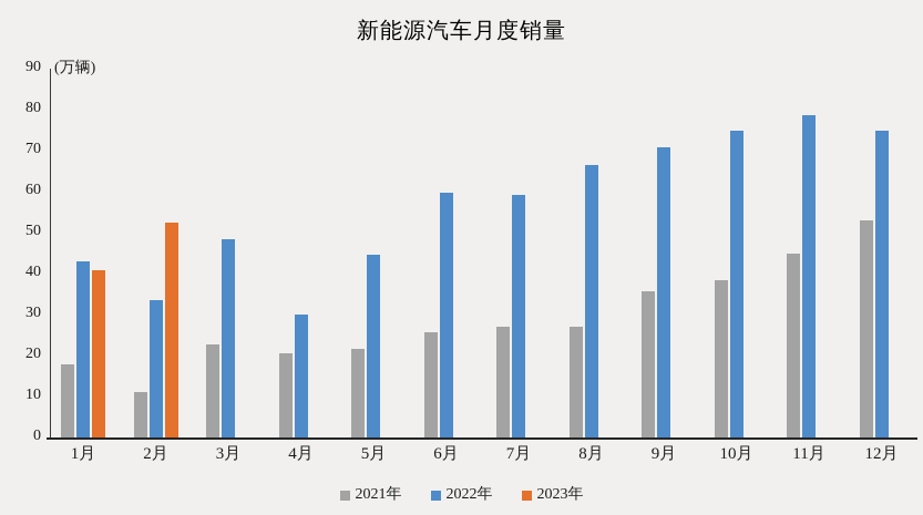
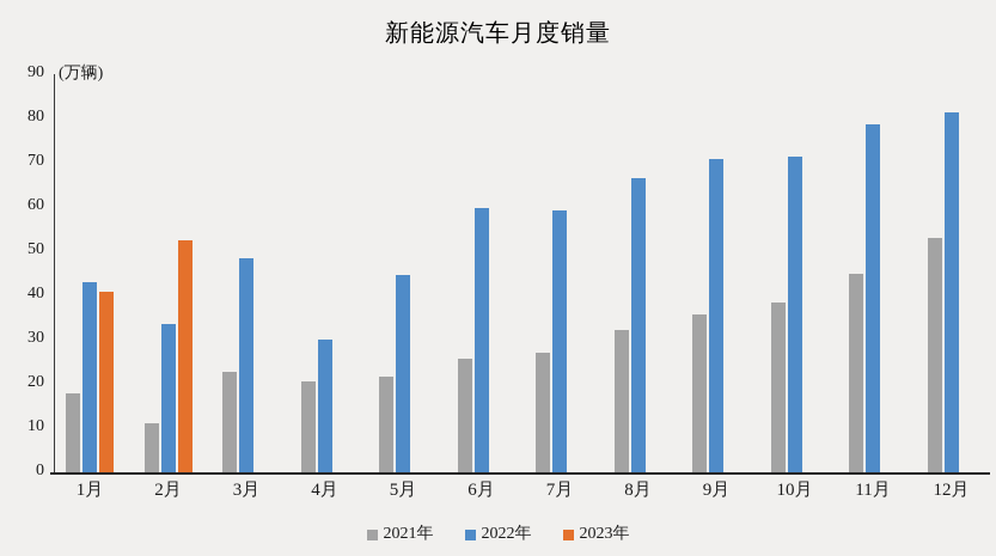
2021年/8月: 27 -> 32
2022年/10月: 75 -> 71
2022年/12月: 75 -> 81
